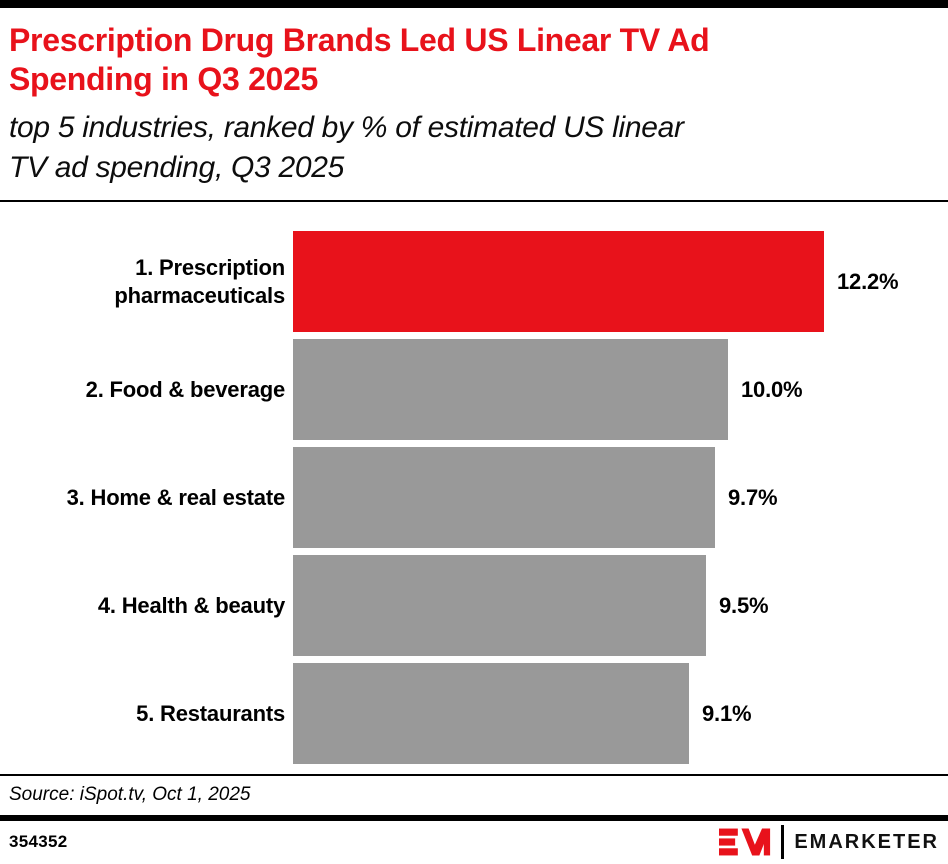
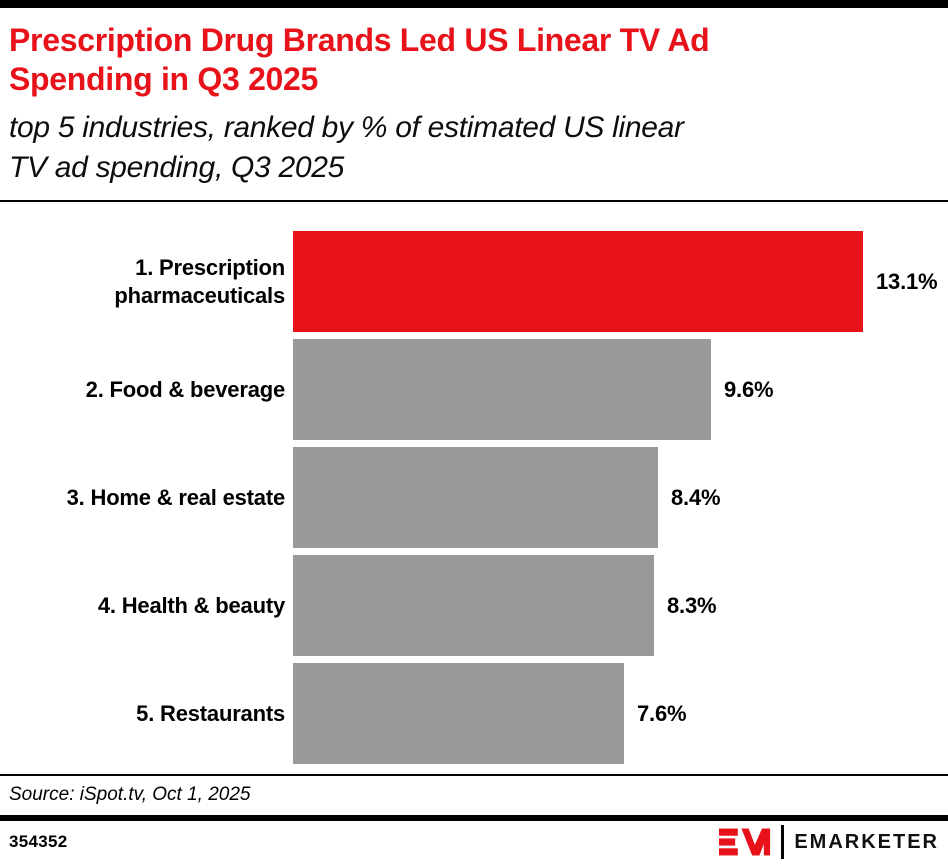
1. Prescription pharmaceuticals: 12.2% -> 13.1%
2. Food & beverage: 10.0% -> 9.6%
3. Home & real estate: 9.7% -> 8.4%
4. Health & beauty: 9.5% -> 8.3%
5. Restaurants: 9.1% -> 7.6%
